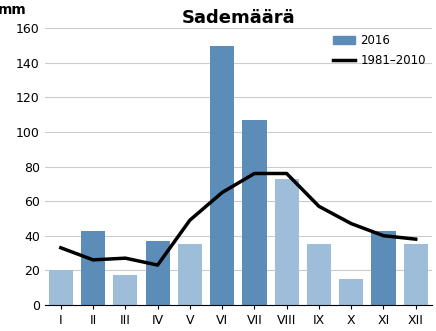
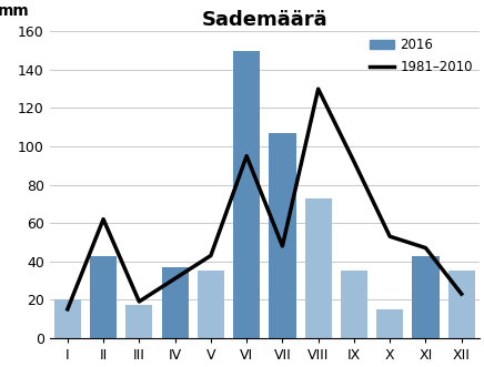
1981–2010/I: 33 -> 15
1981–2010/II: 26 -> 62
1981–2010/III: 27 -> 19
1981–2010/IV: 23 -> 31
1981–2010/V: 49 -> 43
1981–2010/VI: 65 -> 95
1981–2010/VII: 76 -> 48
1981–2010/VIII: 76 -> 130
1981–2010/IX: 57 -> 92
1981–2010/X: 47 -> 53
1981–2010/XI: 40 -> 47
1981–2010/XII: 38 -> 23
